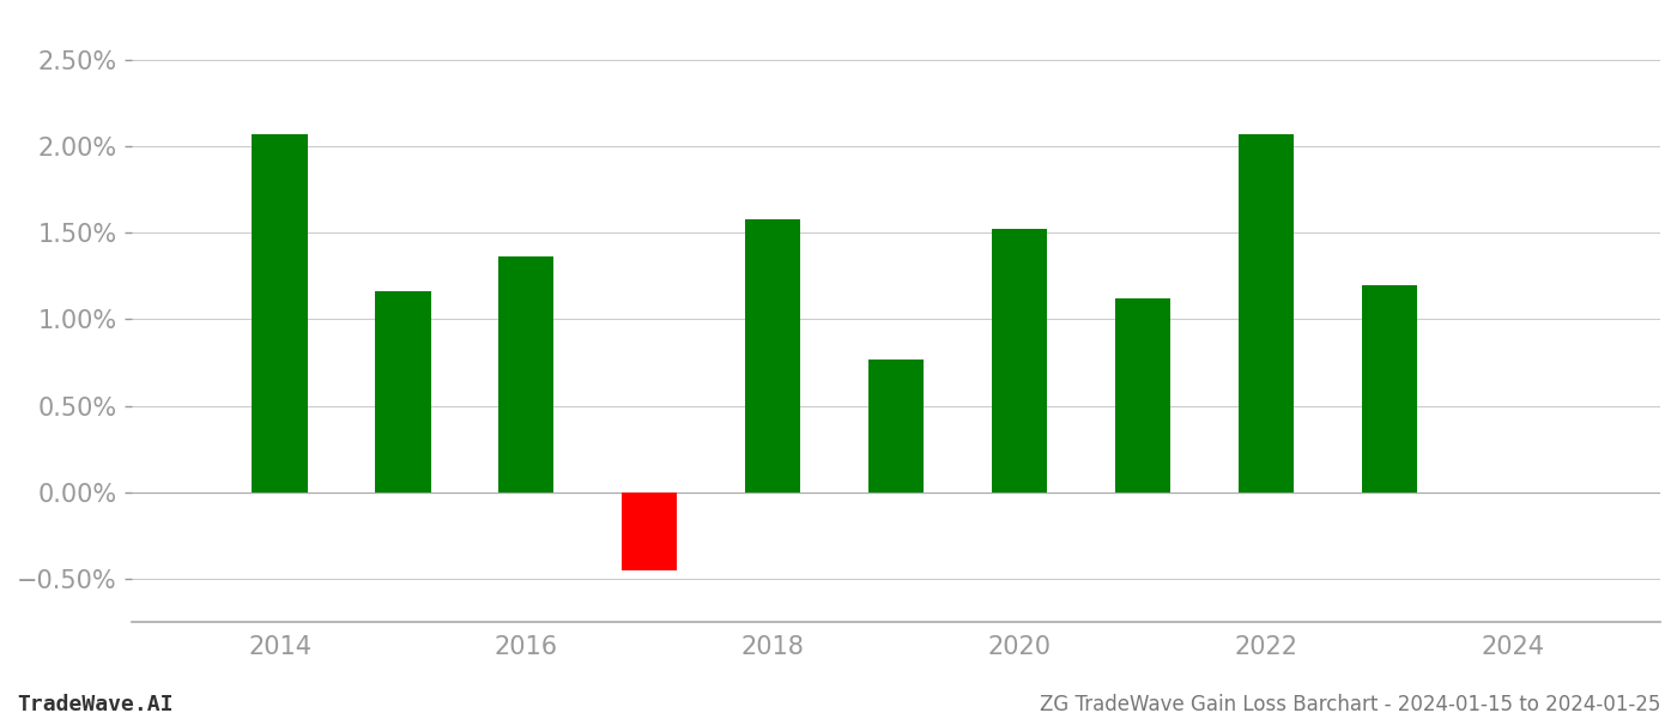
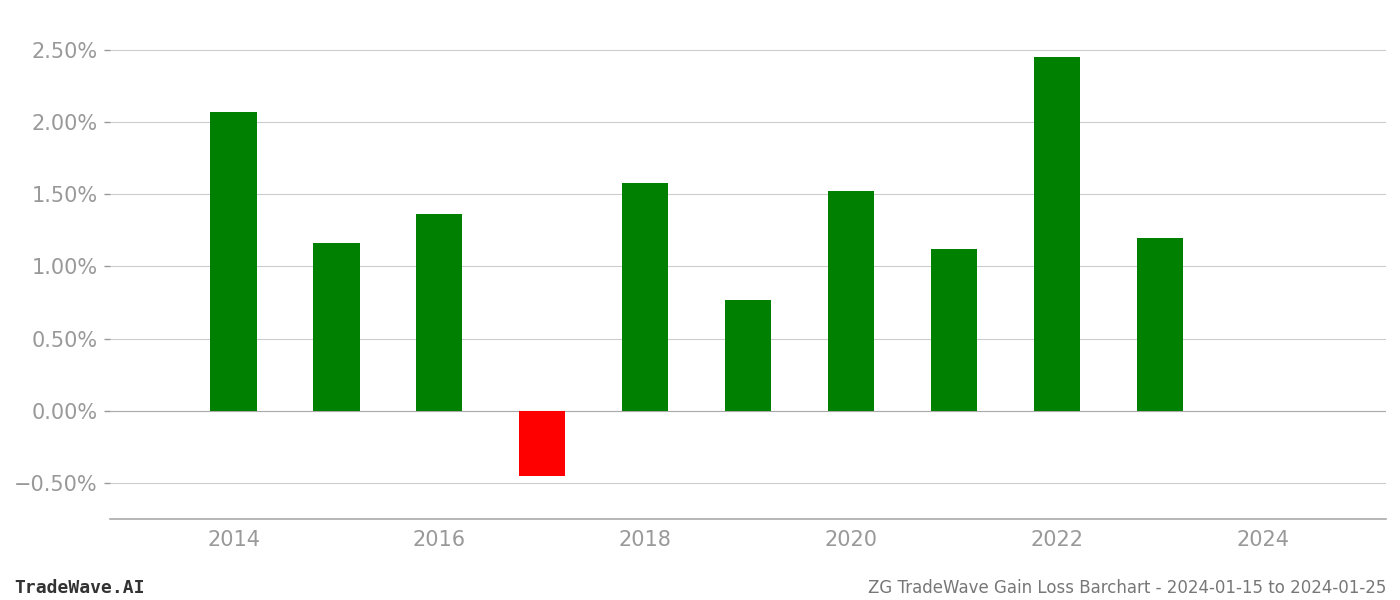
2022: 2.07% -> 2.45%
